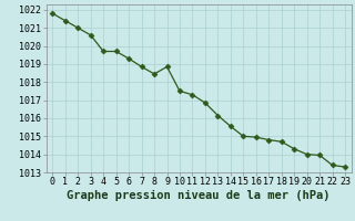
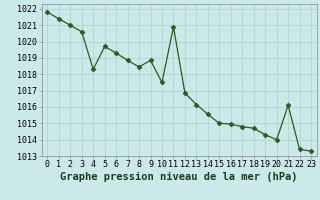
4: 1019.7 -> 1018.3
11: 1017.3 -> 1020.9
21: 1014.0 -> 1016.1
